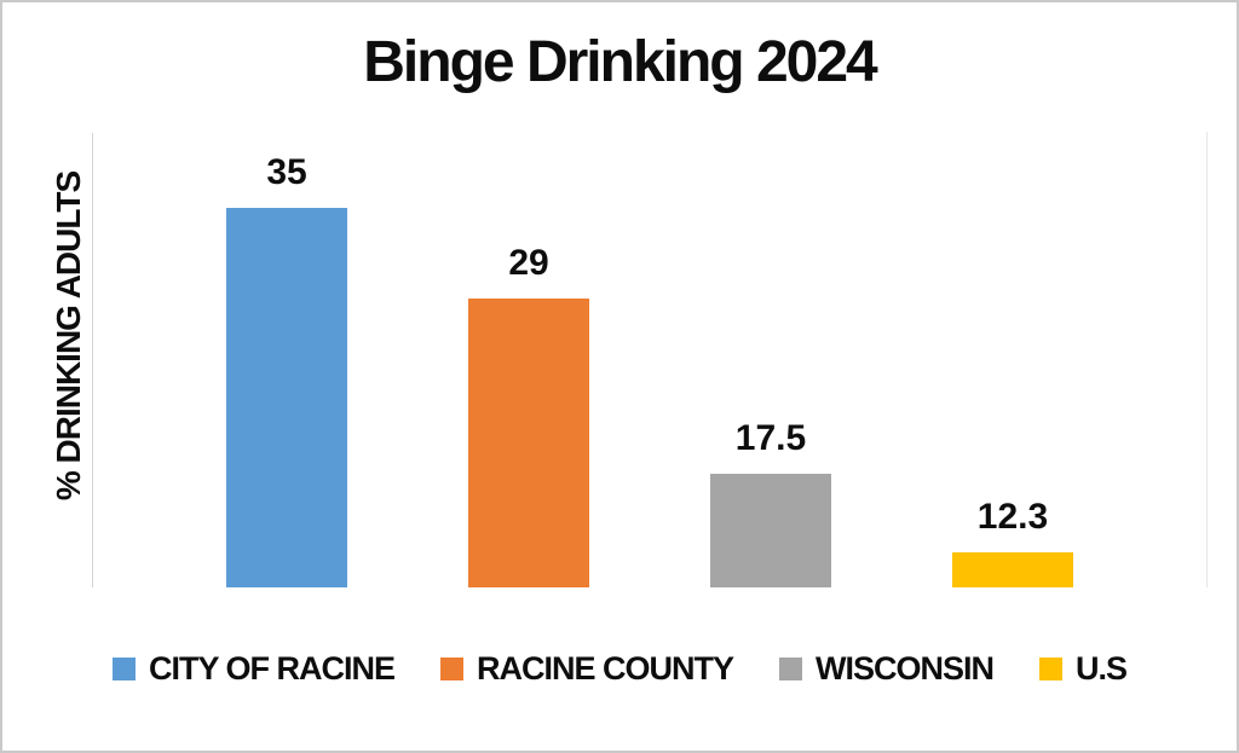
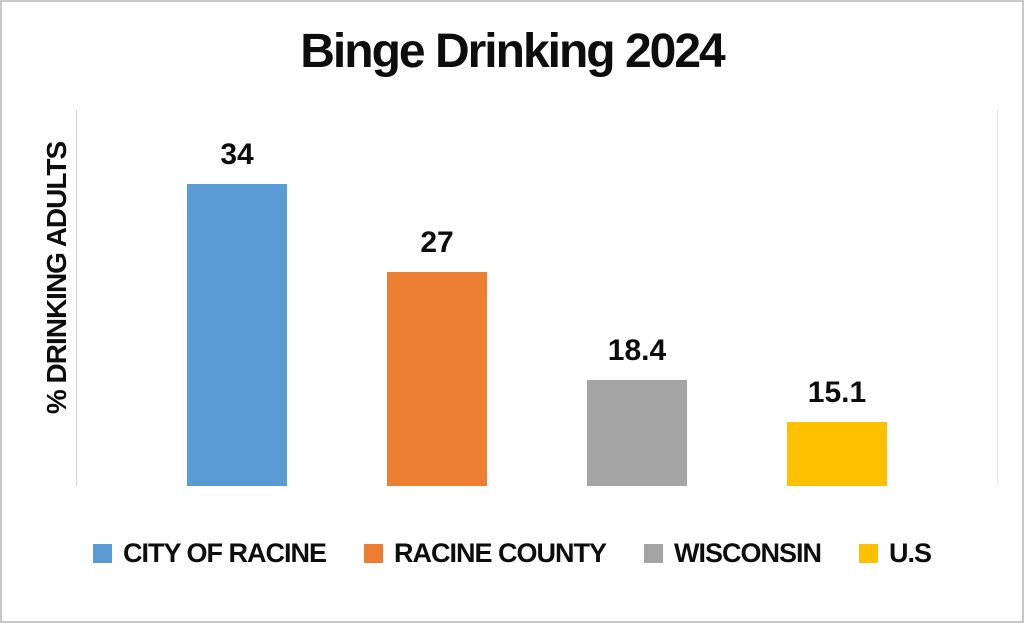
CITY OF RACINE: 35 -> 34
RACINE COUNTY: 29 -> 27
WISCONSIN: 17.5 -> 18.4
U.S: 12.3 -> 15.1
